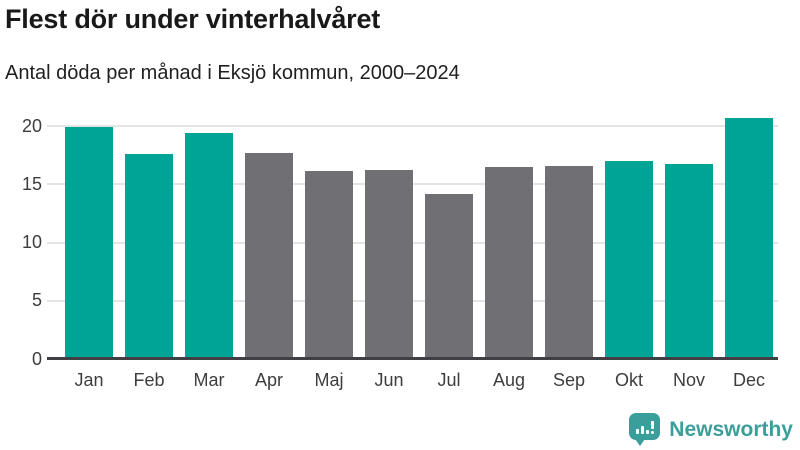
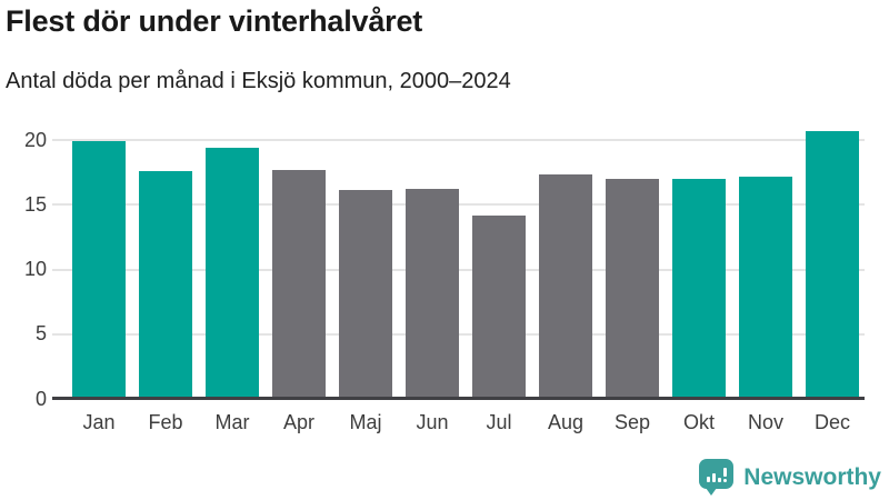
Aug: 16.5 -> 17.3
Sep: 16.6 -> 17.0
Nov: 16.7 -> 17.2
